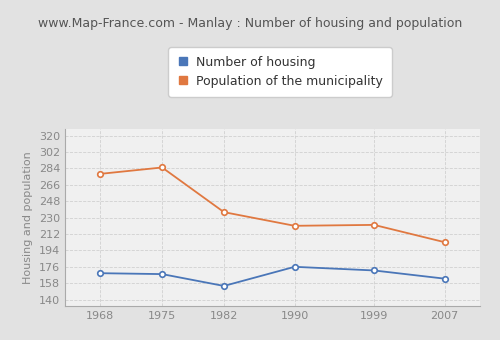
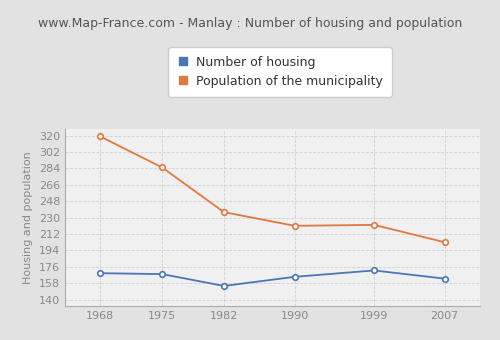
Population of the municipality/1968: 278 -> 319
Number of housing/1990: 176 -> 165
